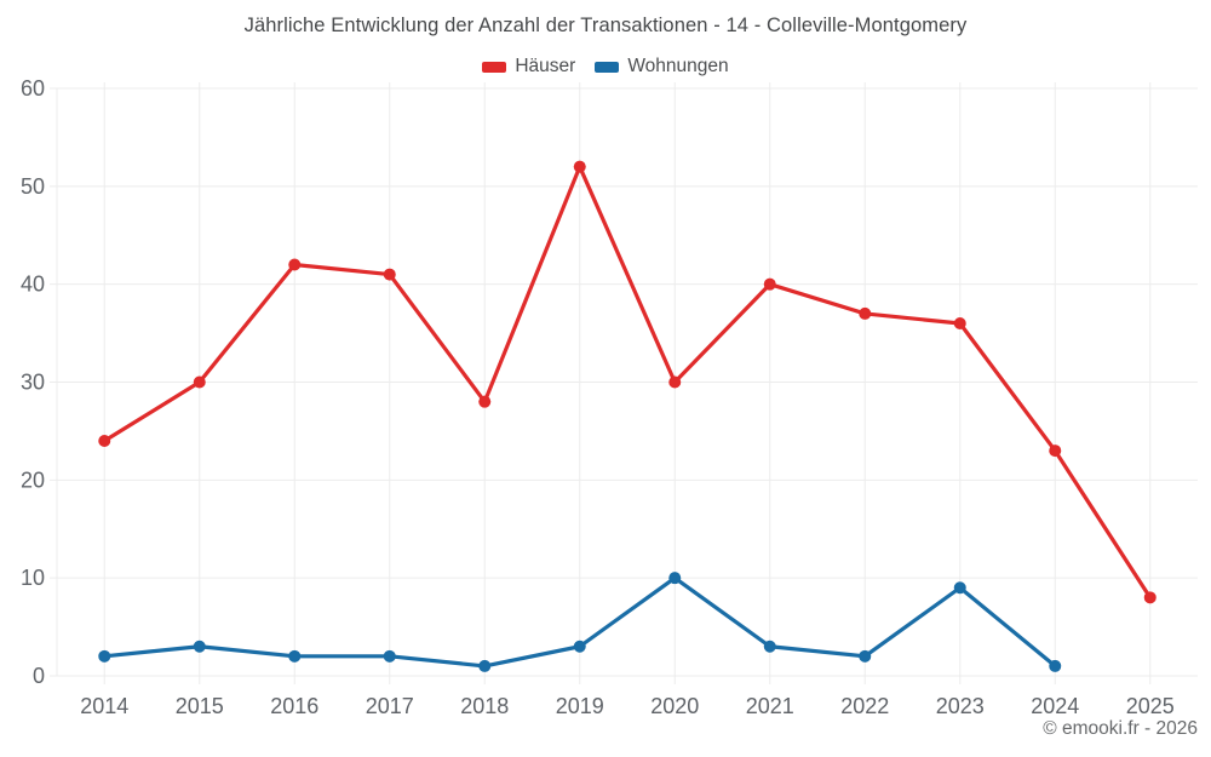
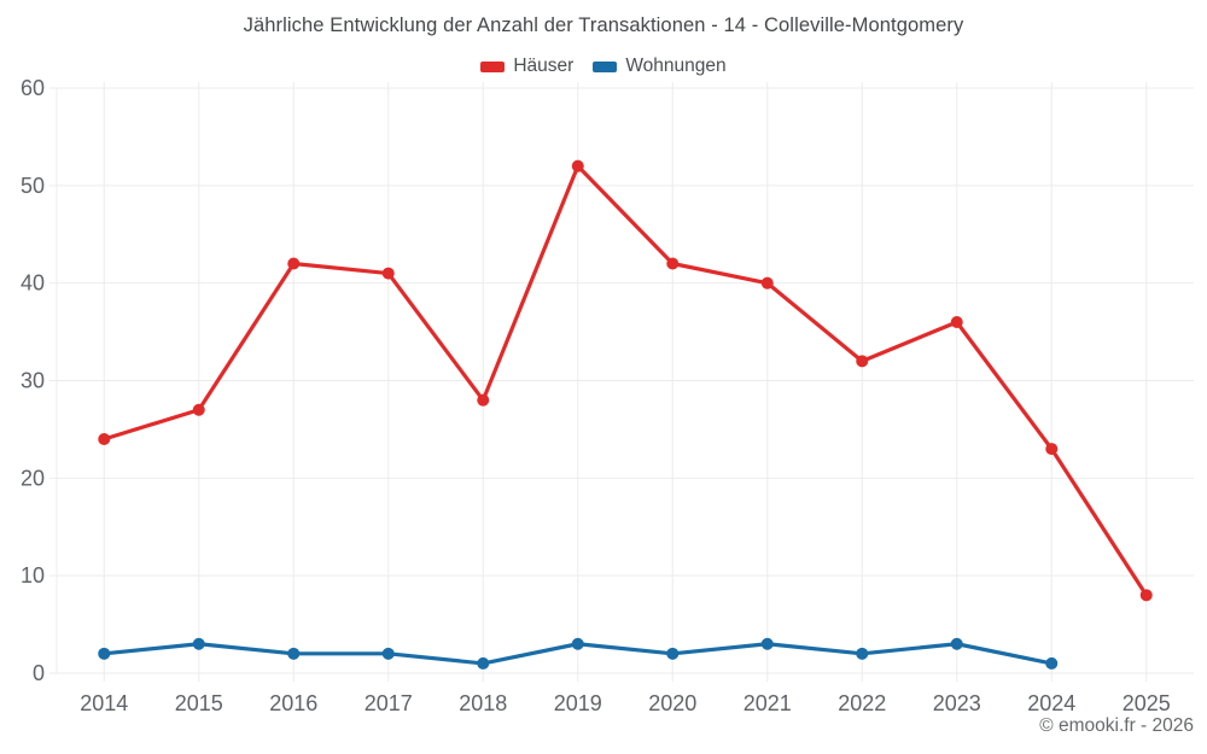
Häuser/2015: 30 -> 27
Häuser/2020: 30 -> 42
Wohnungen/2020: 10 -> 2
Häuser/2022: 37 -> 32
Wohnungen/2023: 9 -> 3
